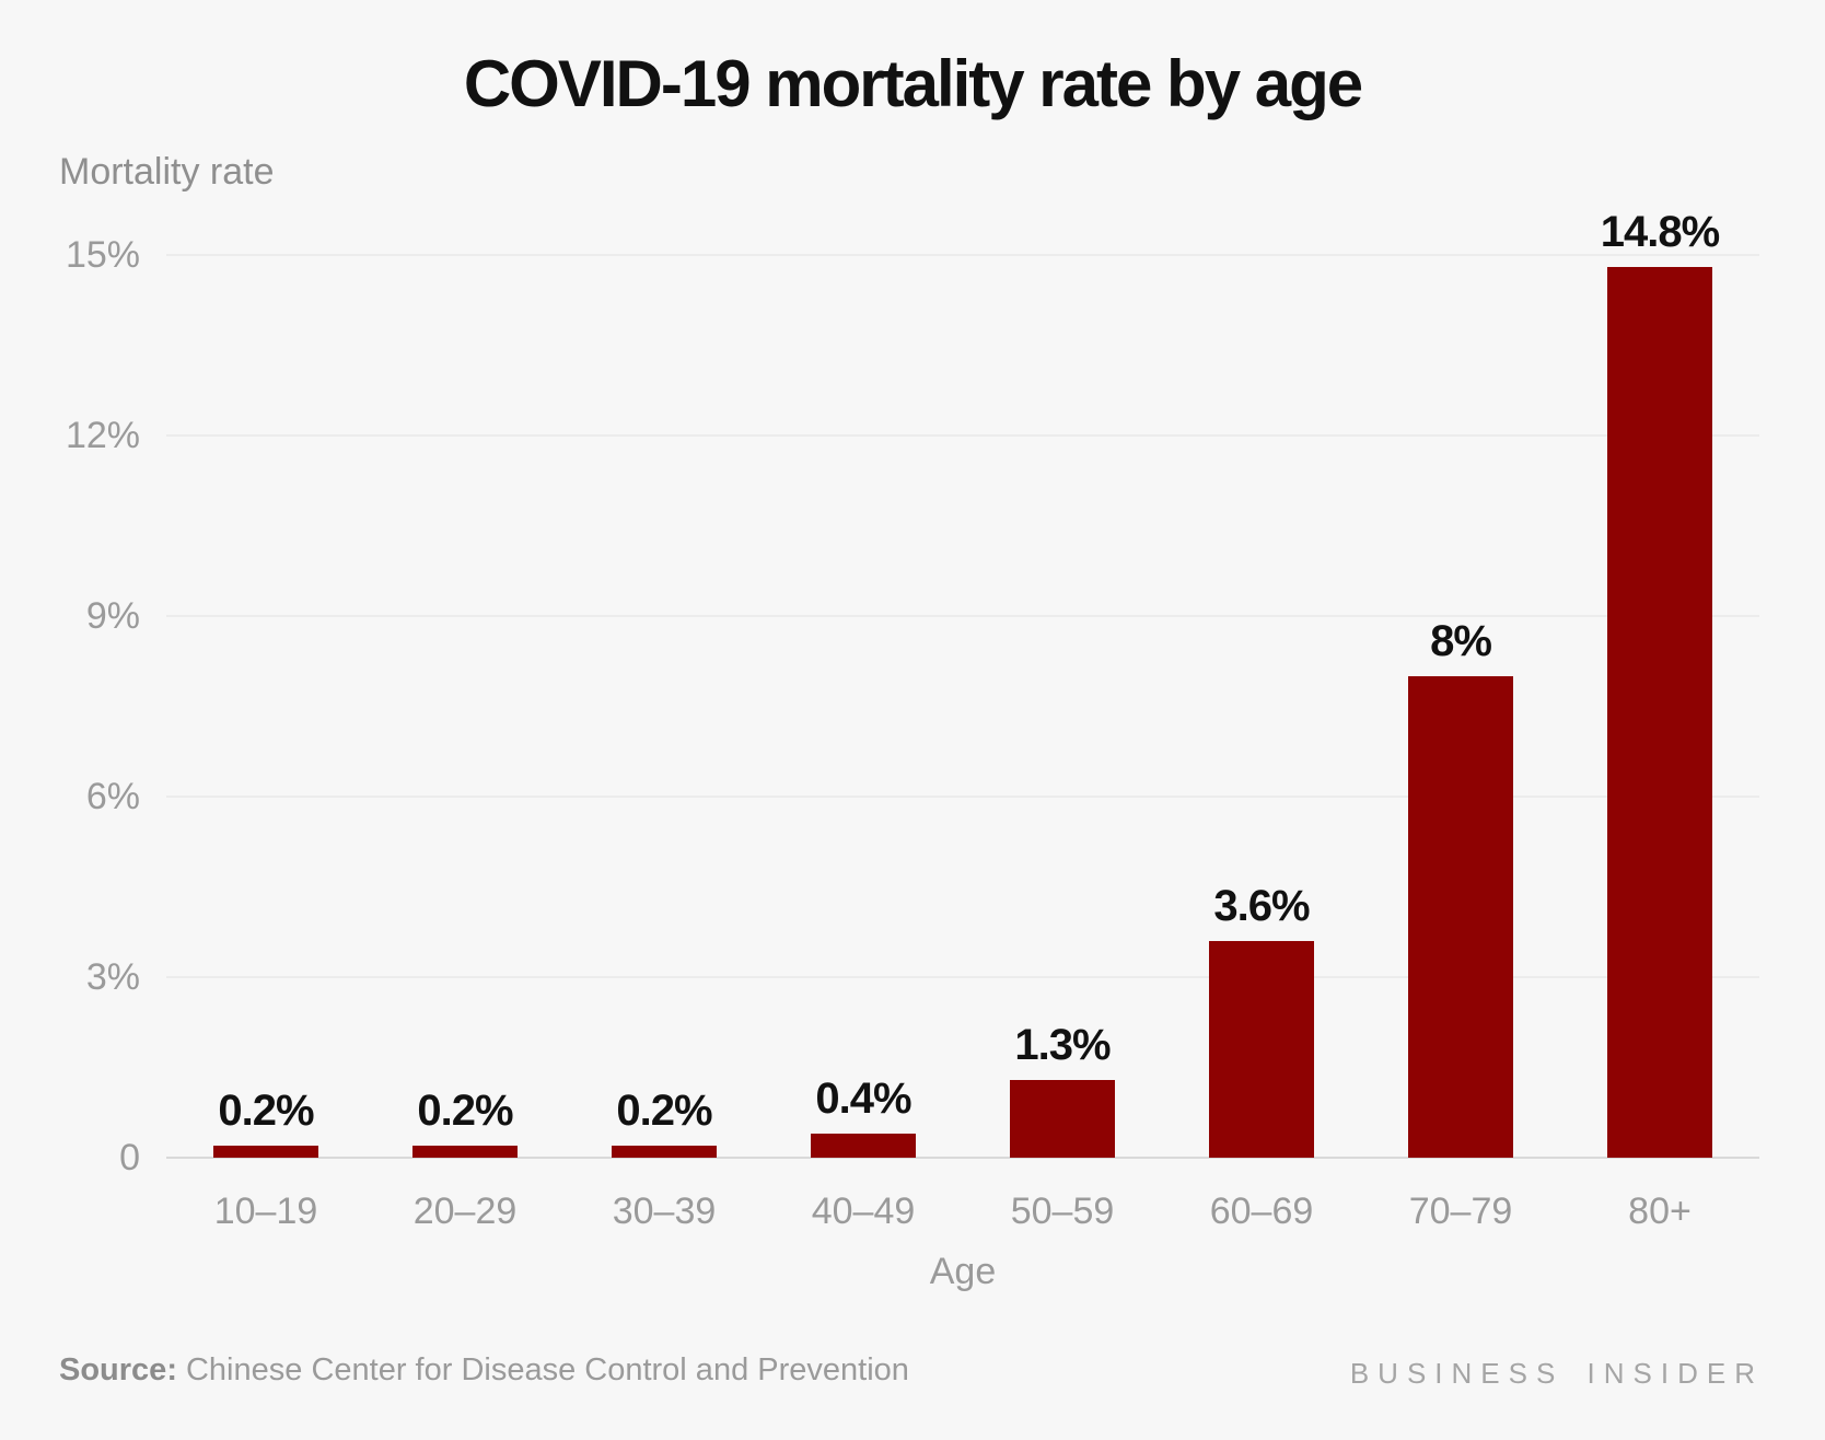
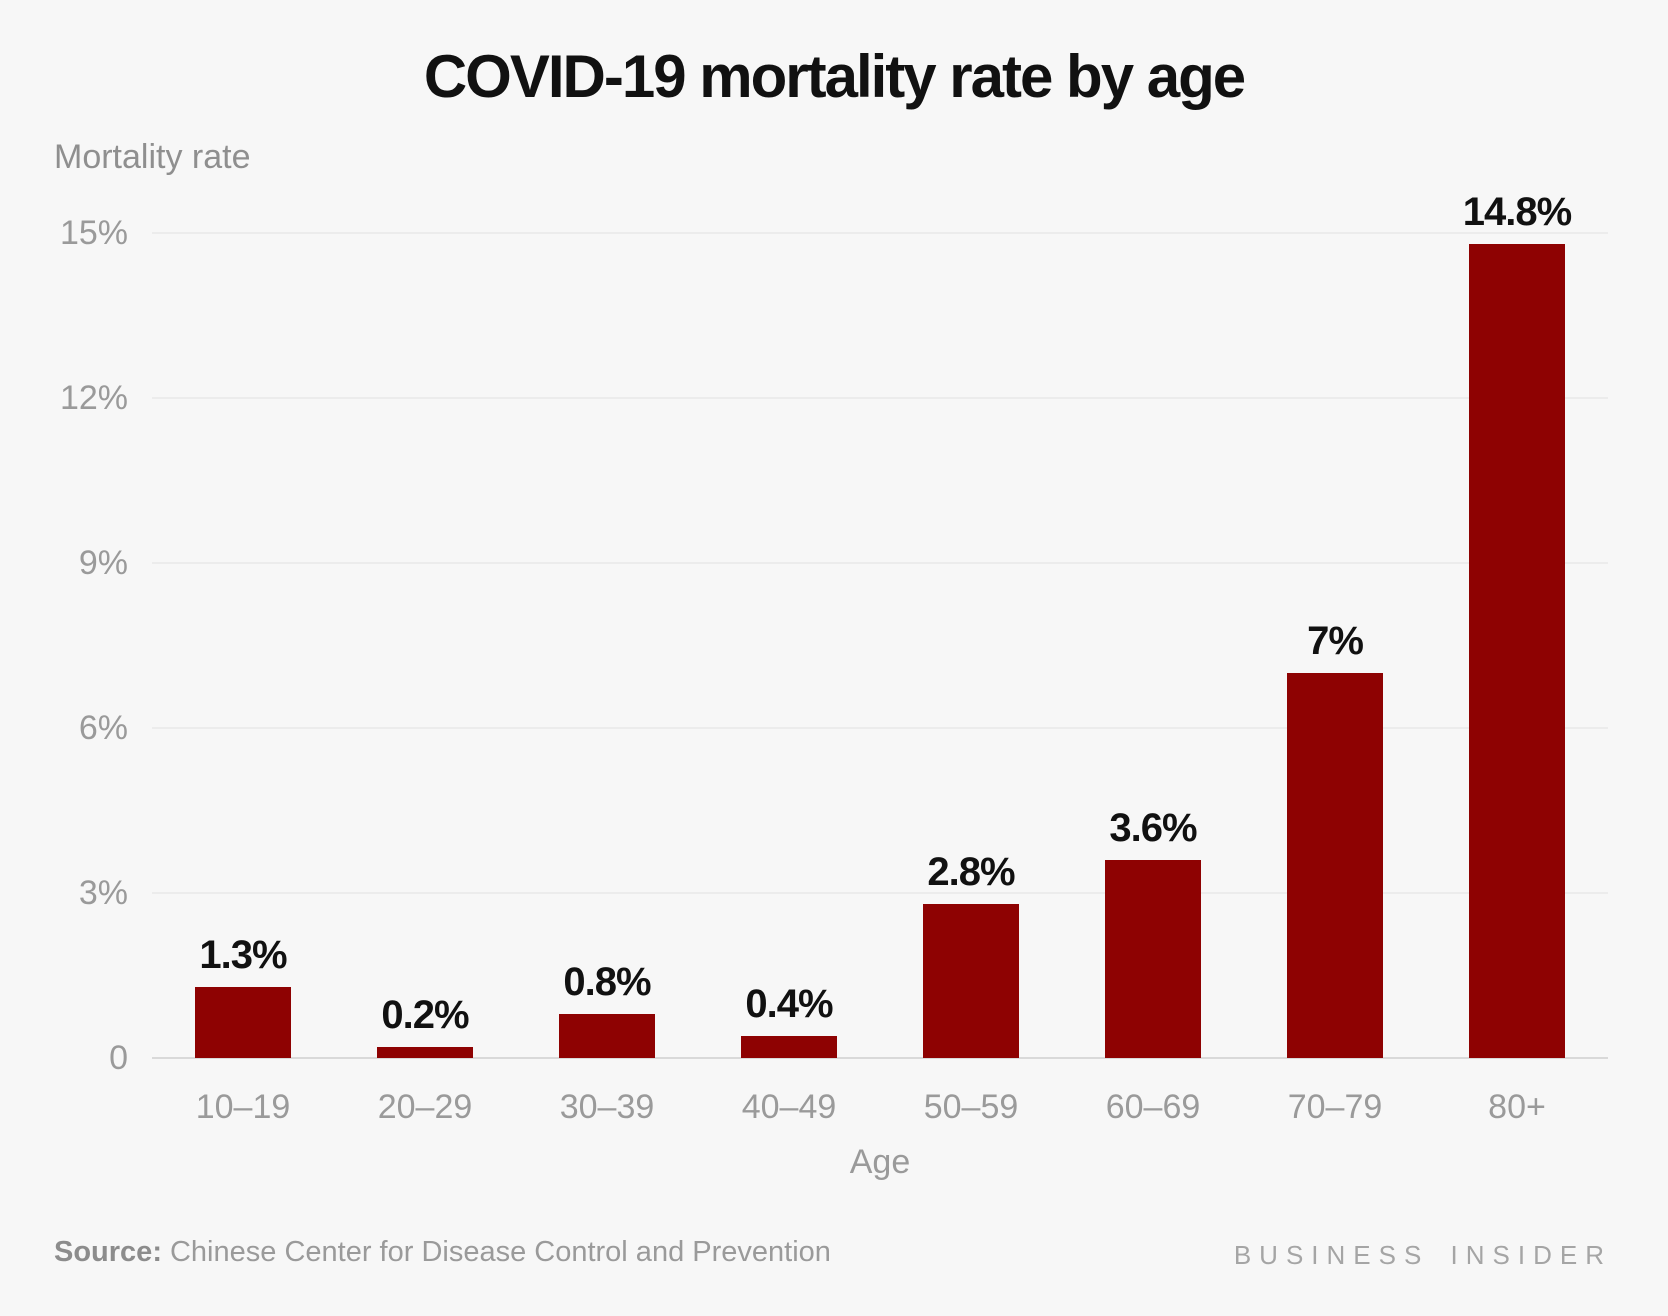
10–19: 0.2% -> 1.3%
30–39: 0.2% -> 0.8%
50–59: 1.3% -> 2.8%
70–79: 8% -> 7%
